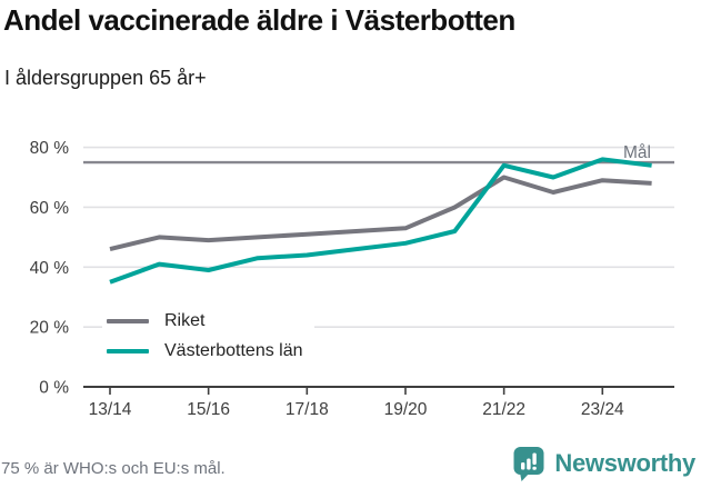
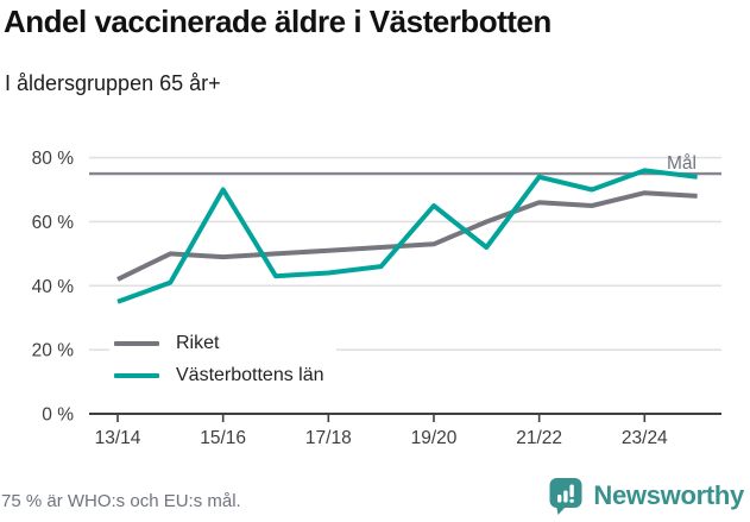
Riket/13/14: 46% -> 42%
Västerbottens län/15/16: 39% -> 70%
Västerbottens län/19/20: 48% -> 65%
Riket/21/22: 70% -> 66%
